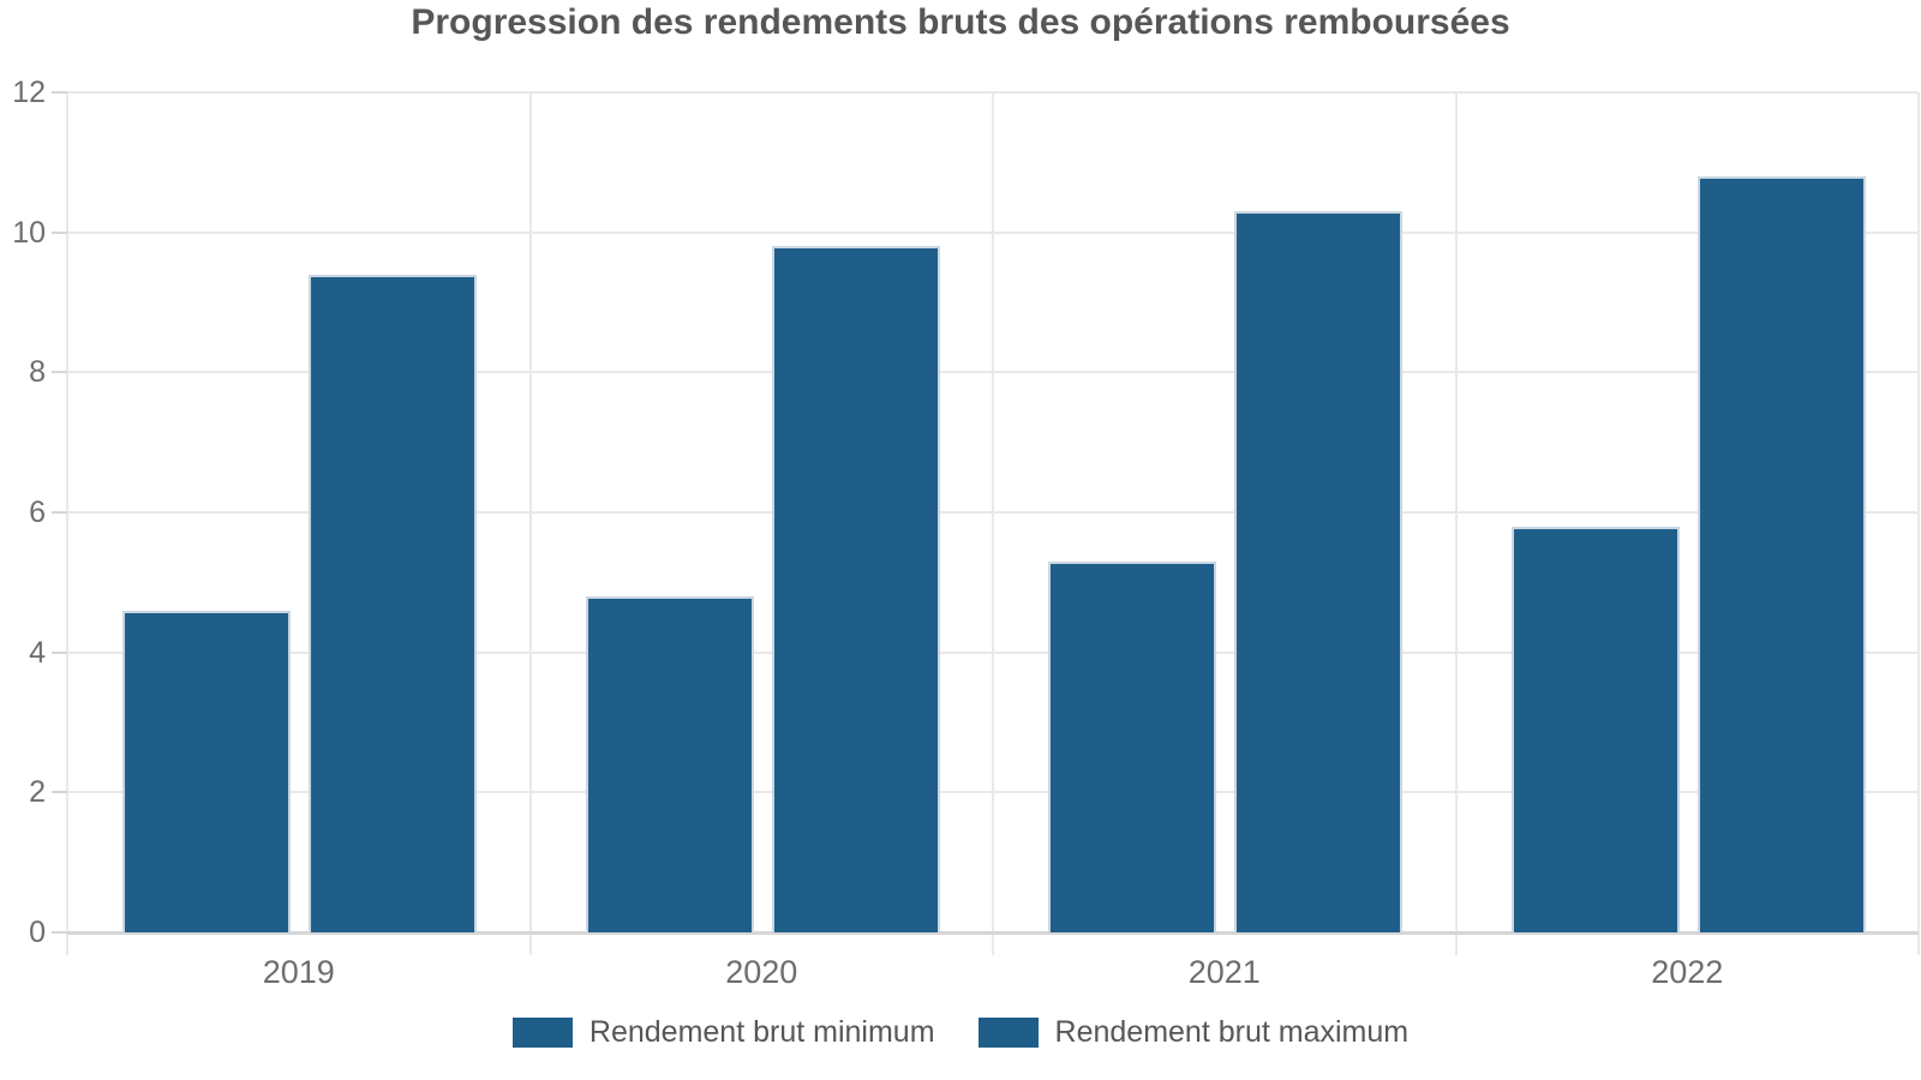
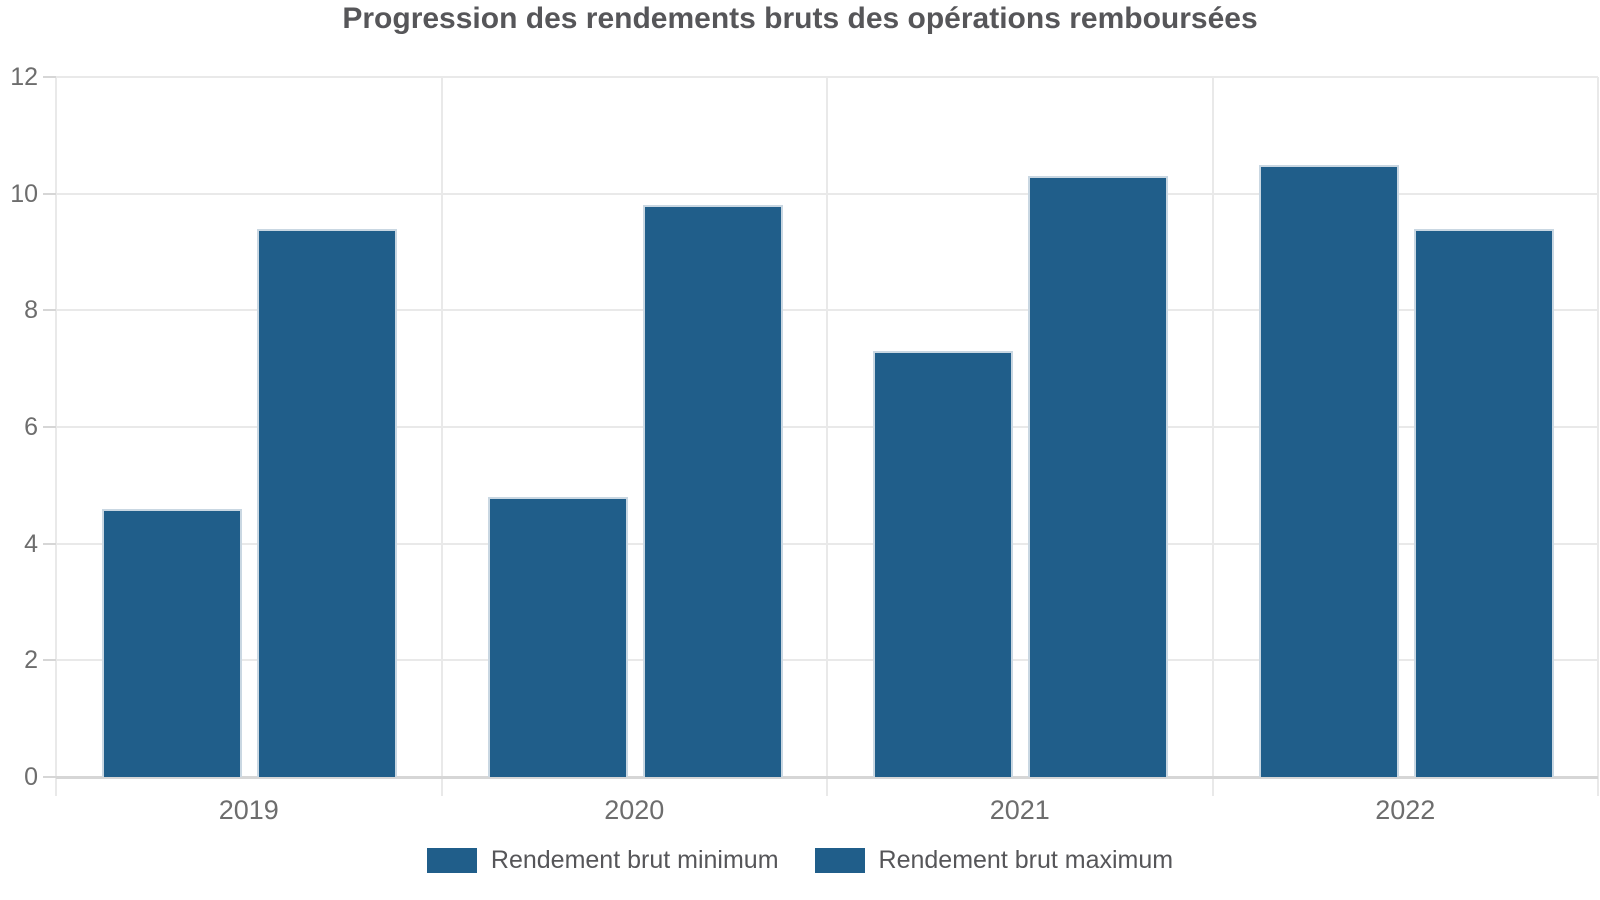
Rendement brut minimum/2021: 5.3 -> 7.3
Rendement brut minimum/2022: 5.8 -> 10.5
Rendement brut maximum/2022: 10.8 -> 9.4
